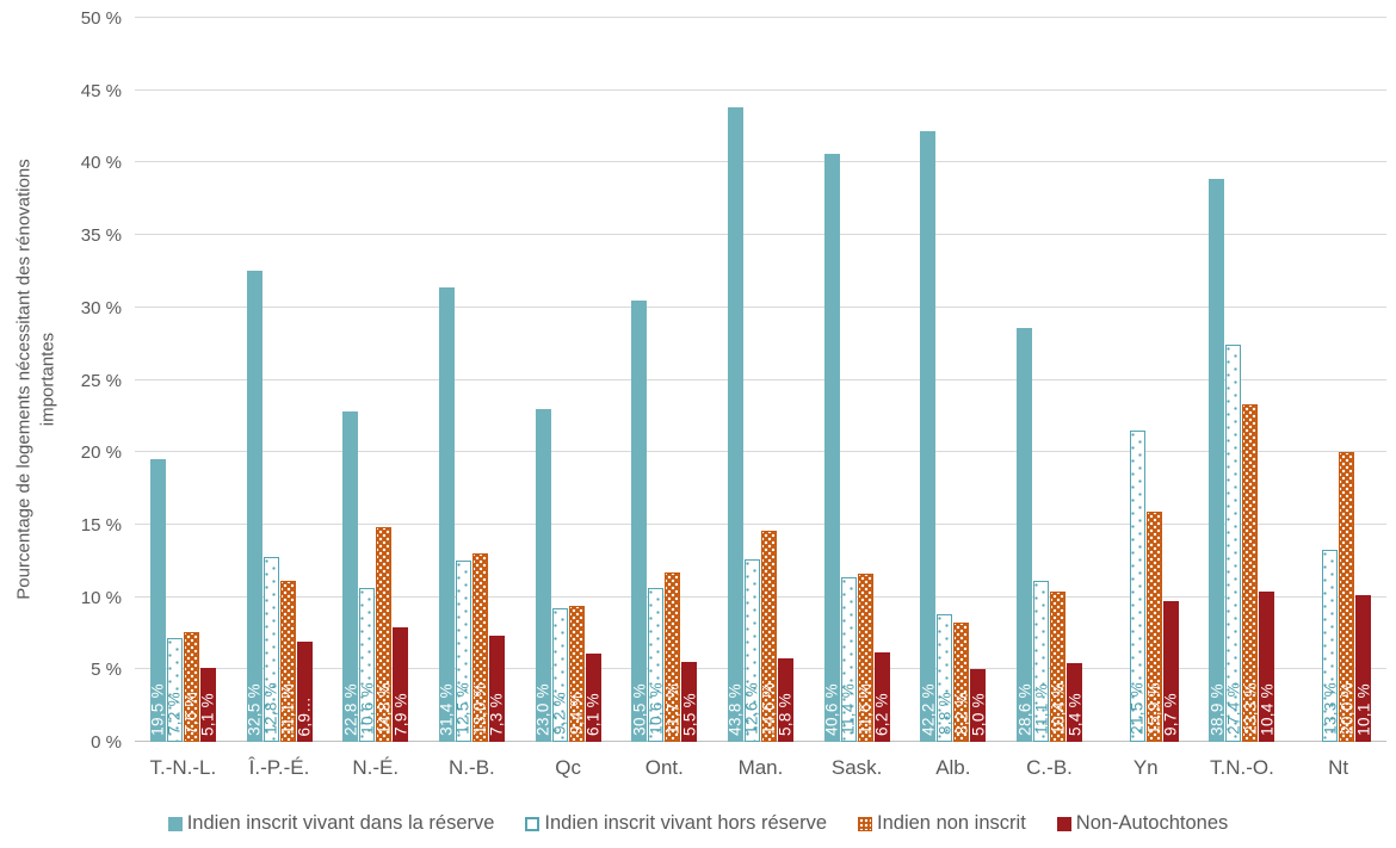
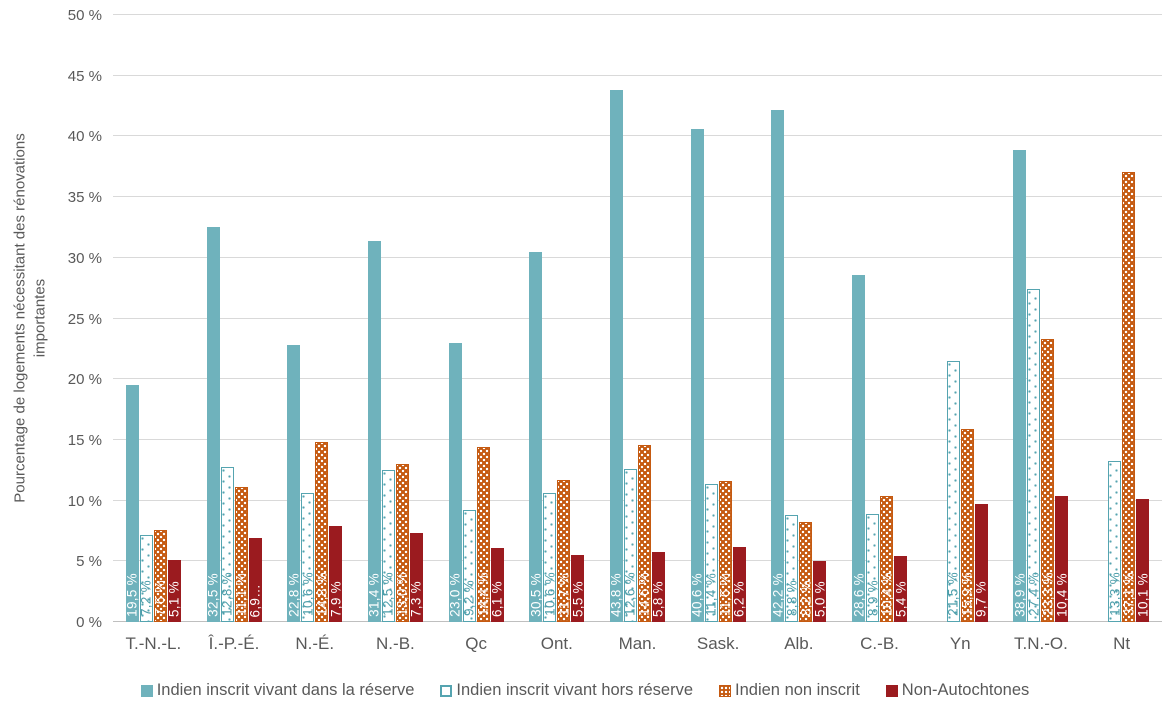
Indien non inscrit/Qc: 9,4 -> 14,4
Indien inscrit vivant hors réserve/C.-B.: 11,1 -> 8,9
Indien non inscrit/Nt: 20,0 -> 37,1
